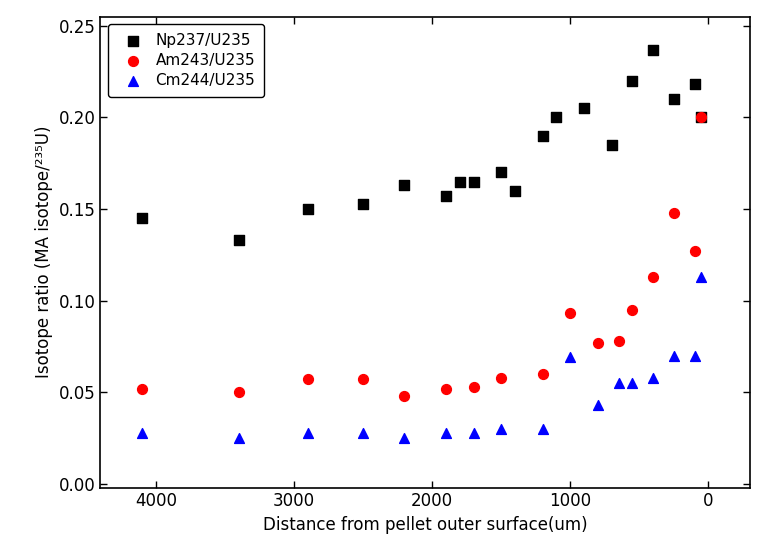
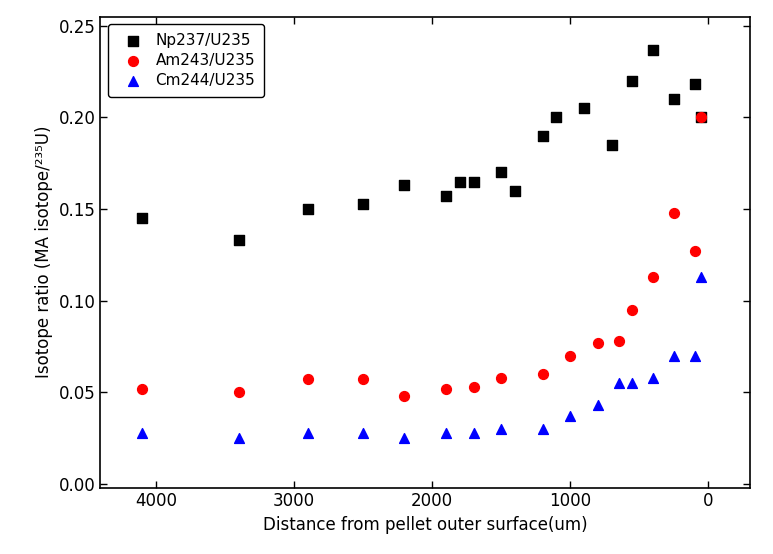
Am243/U235/1000: 0.093 -> 0.070
Cm244/U235/1000: 0.069 -> 0.037
